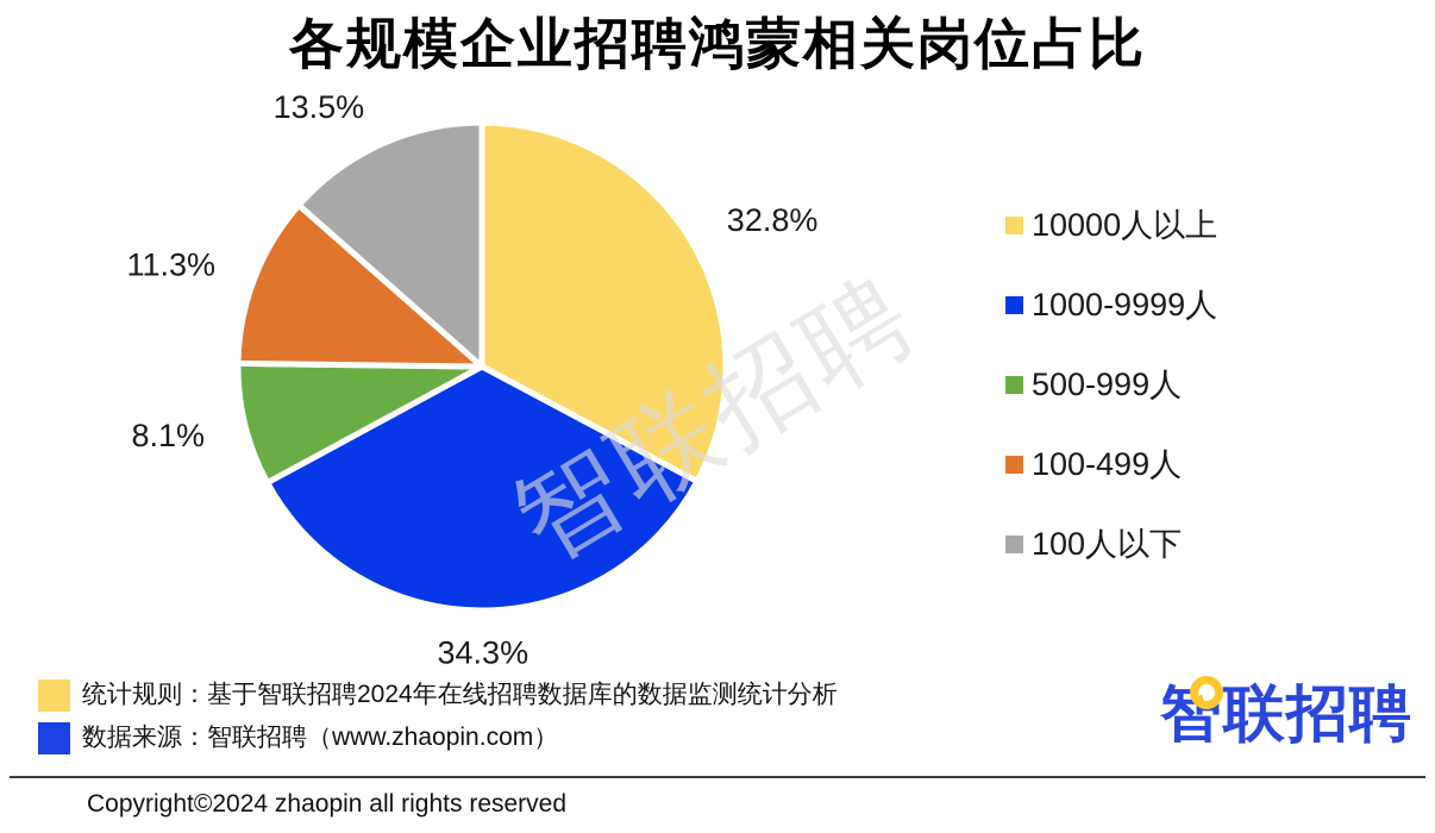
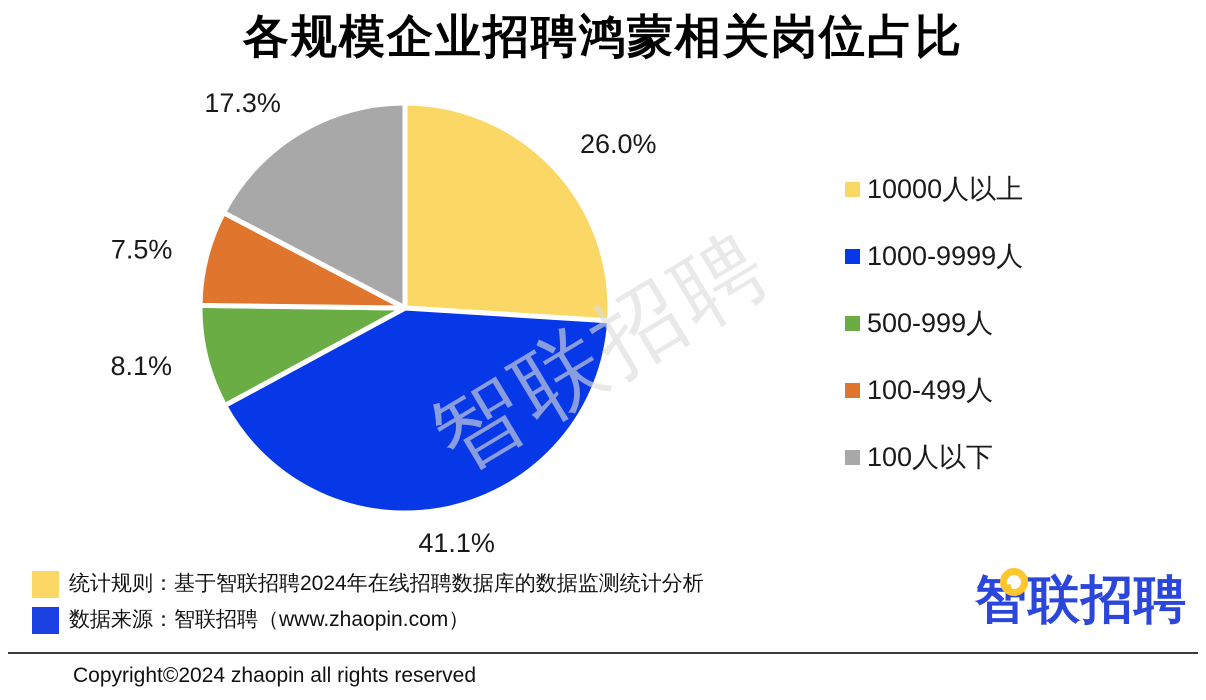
10000人以上: 32.8% -> 26.0%
1000-9999人: 34.3% -> 41.1%
100-499人: 11.3% -> 7.5%
100人以下: 13.5% -> 17.3%
